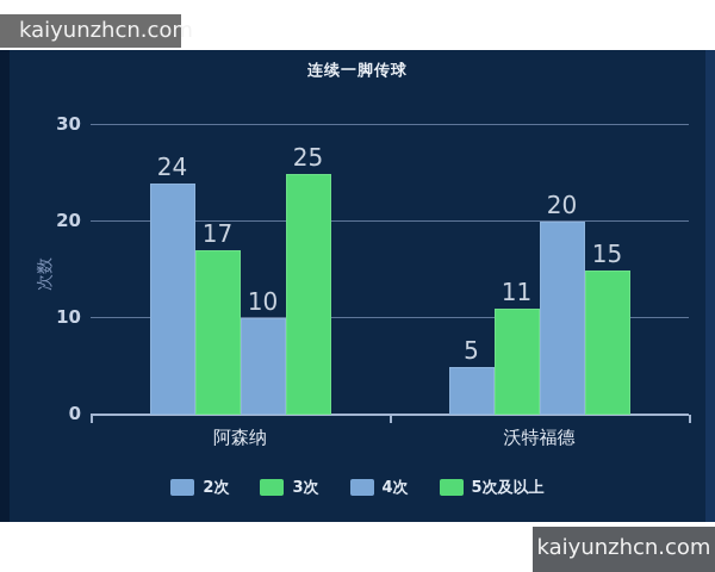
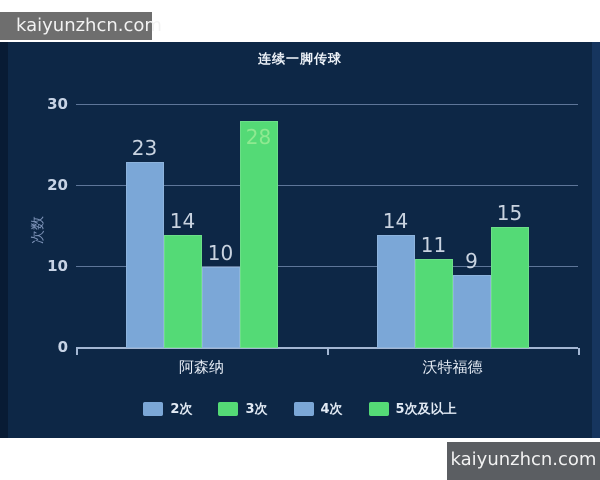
2次/阿森纳: 24 -> 23
3次/阿森纳: 17 -> 14
5次及以上/阿森纳: 25 -> 28
2次/沃特福德: 5 -> 14
4次/沃特福德: 20 -> 9
